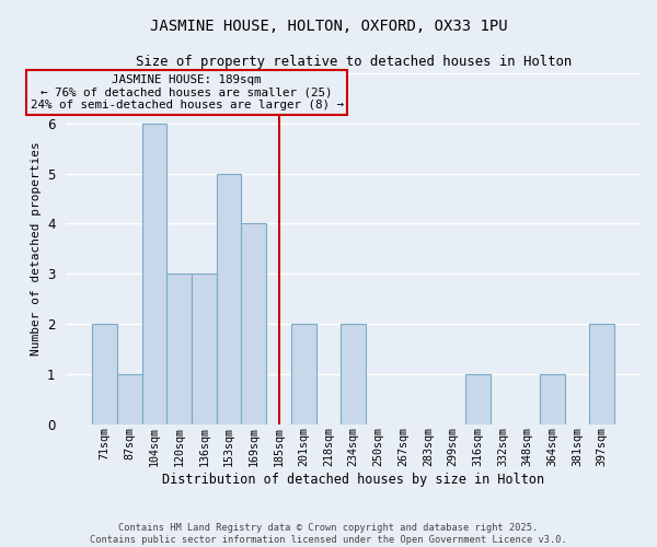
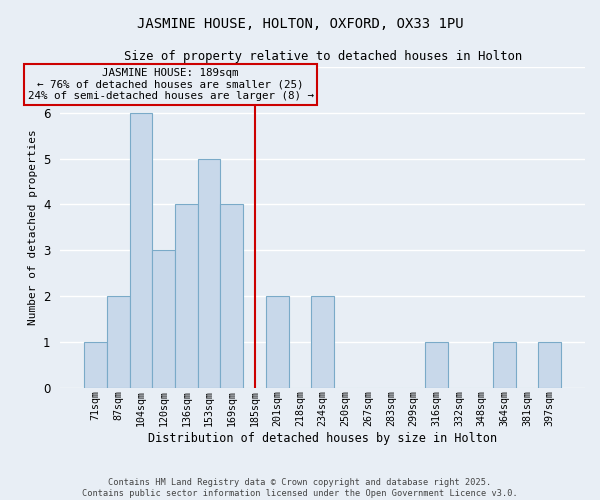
71sqm: 2 -> 1
87sqm: 1 -> 2
136sqm: 3 -> 4
397sqm: 2 -> 1
